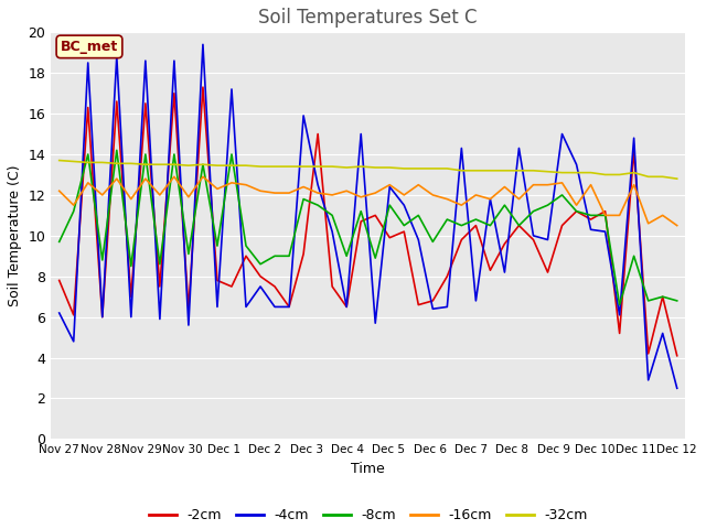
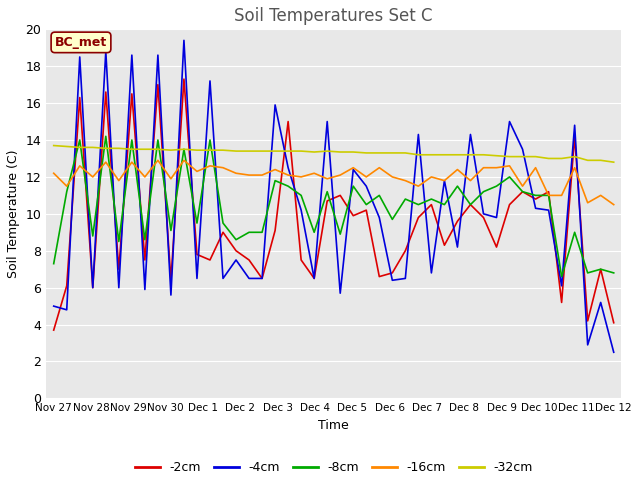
-2cm/Nov 27: 7.8 -> 3.7
-4cm/Nov 27: 6.2 -> 5.0
-8cm/Nov 27: 9.7 -> 7.3
